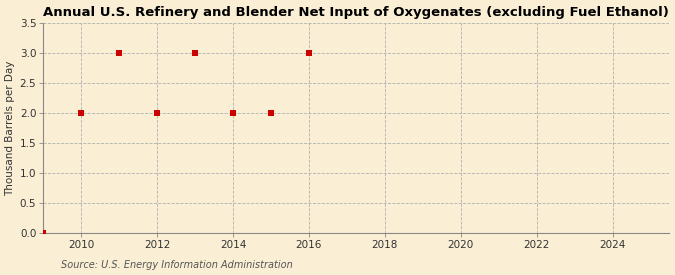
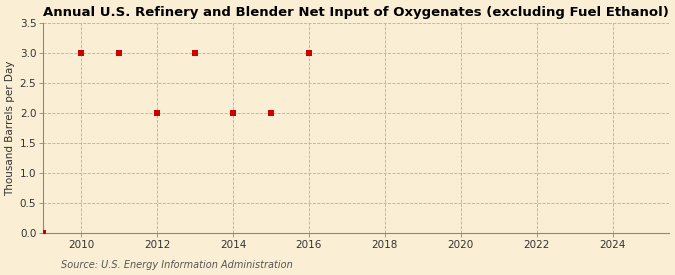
2010: 2 -> 3
